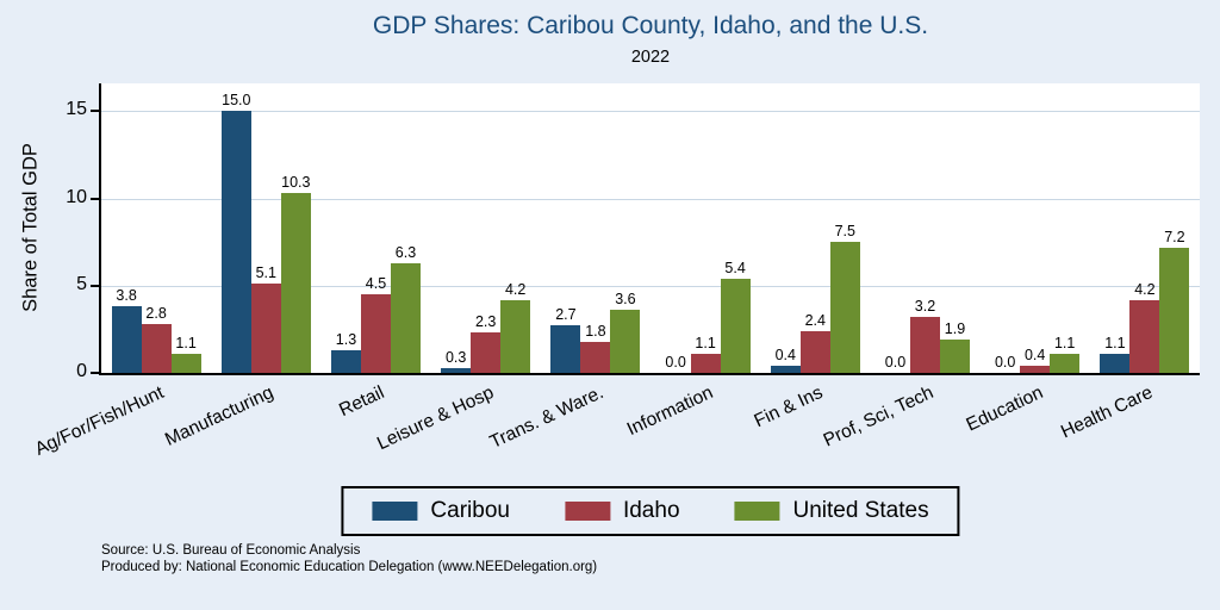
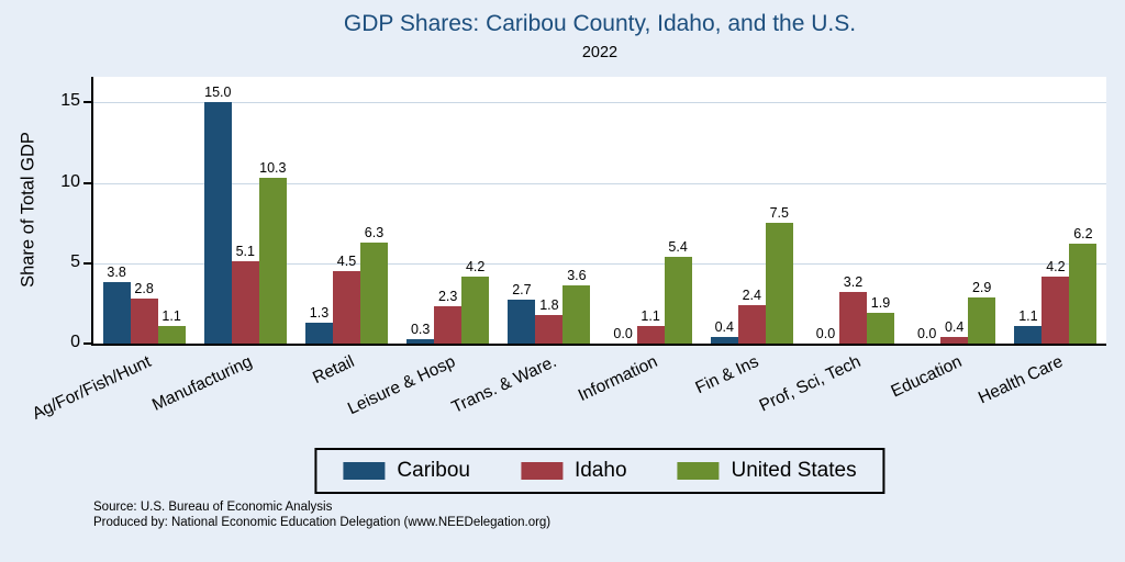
United States/Education: 1.1 -> 2.9
United States/Health Care: 7.2 -> 6.2
